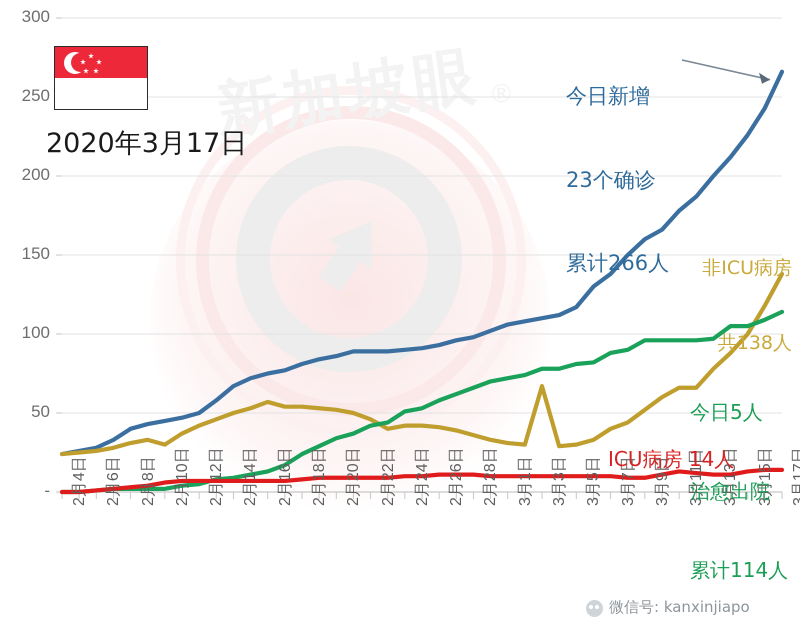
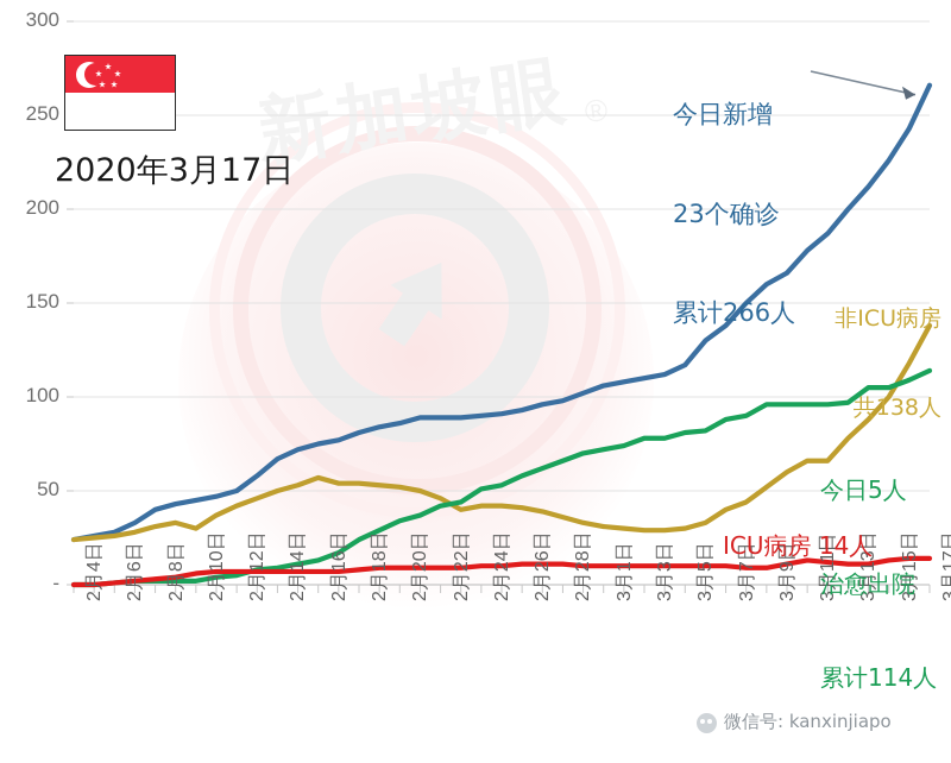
非ICU病房/3月3日: 67 -> 29
